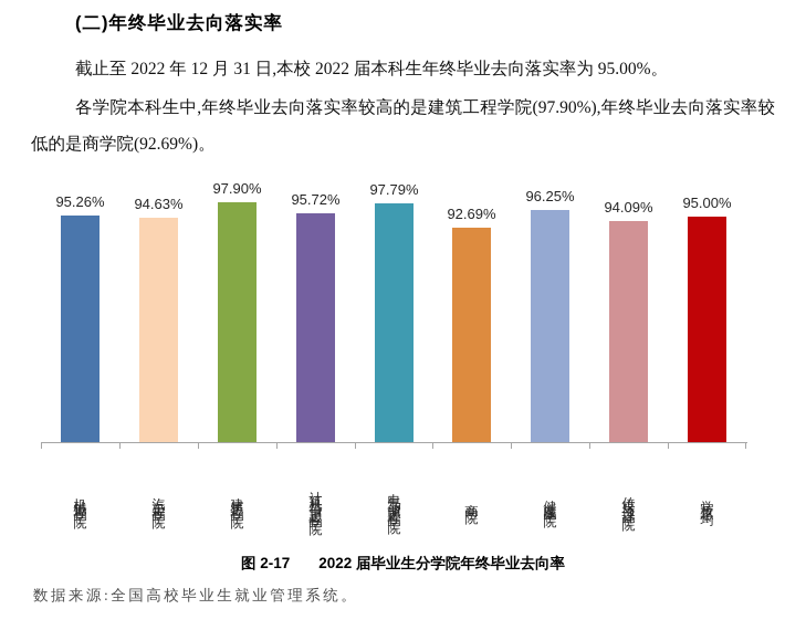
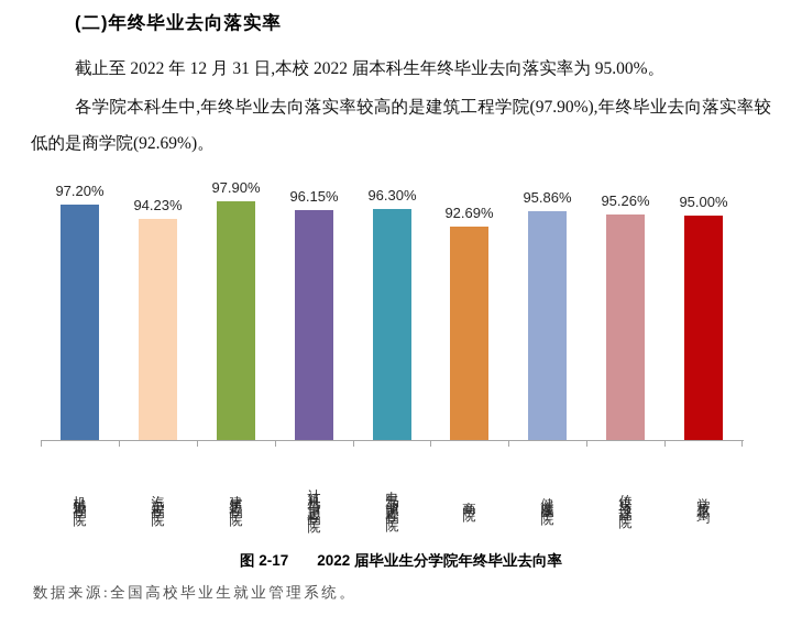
机械工程学院: 95.26% -> 97.20%
汽车工程学院: 94.63% -> 94.23%
计算机与信息工程学院: 95.72% -> 96.15%
电气与能源工程学院: 97.79% -> 96.30%
健康医学院: 96.25% -> 95.86%
传媒与设计学院: 94.09% -> 95.26%
